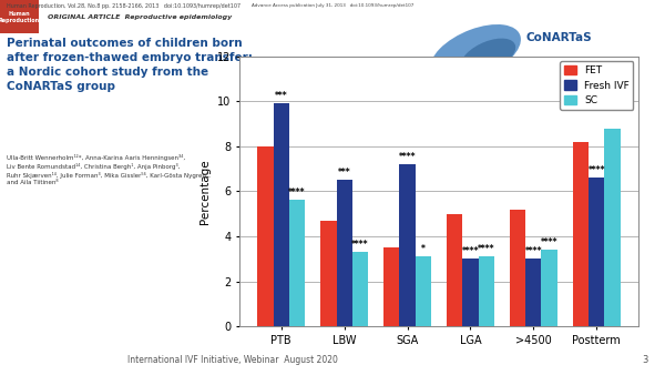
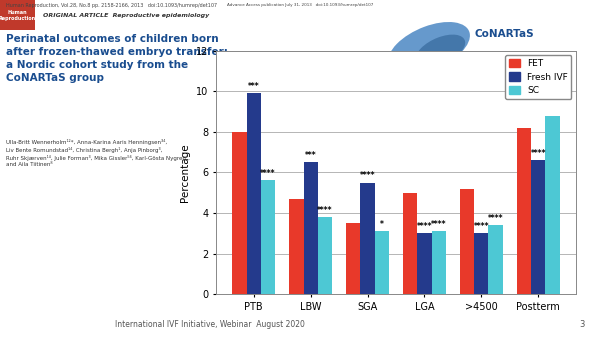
SC/LBW: 3.3 -> 3.8
Fresh IVF/SGA: 7.2 -> 5.5
